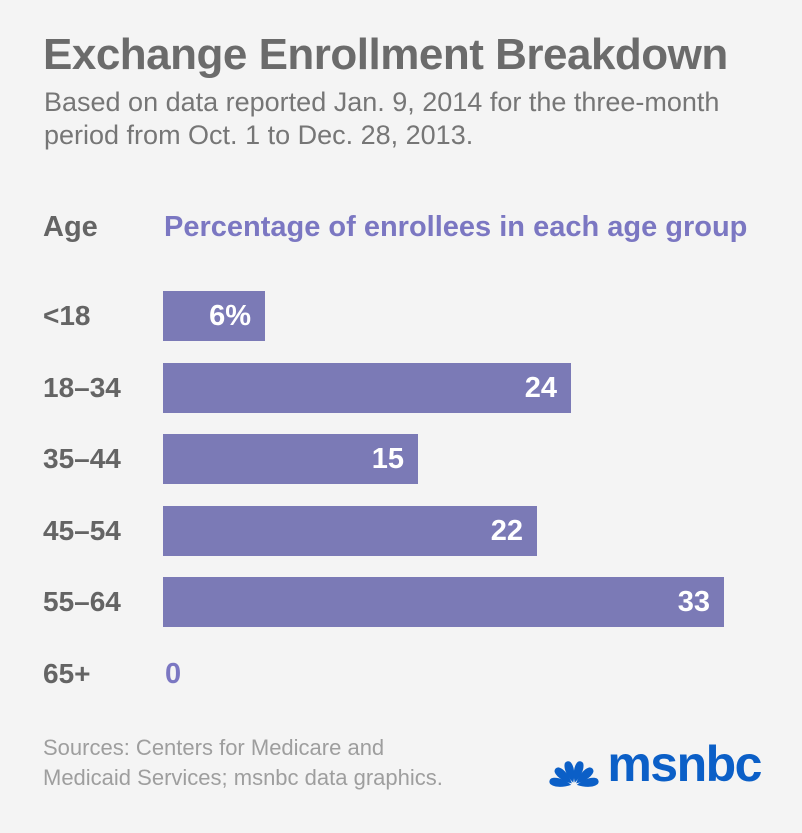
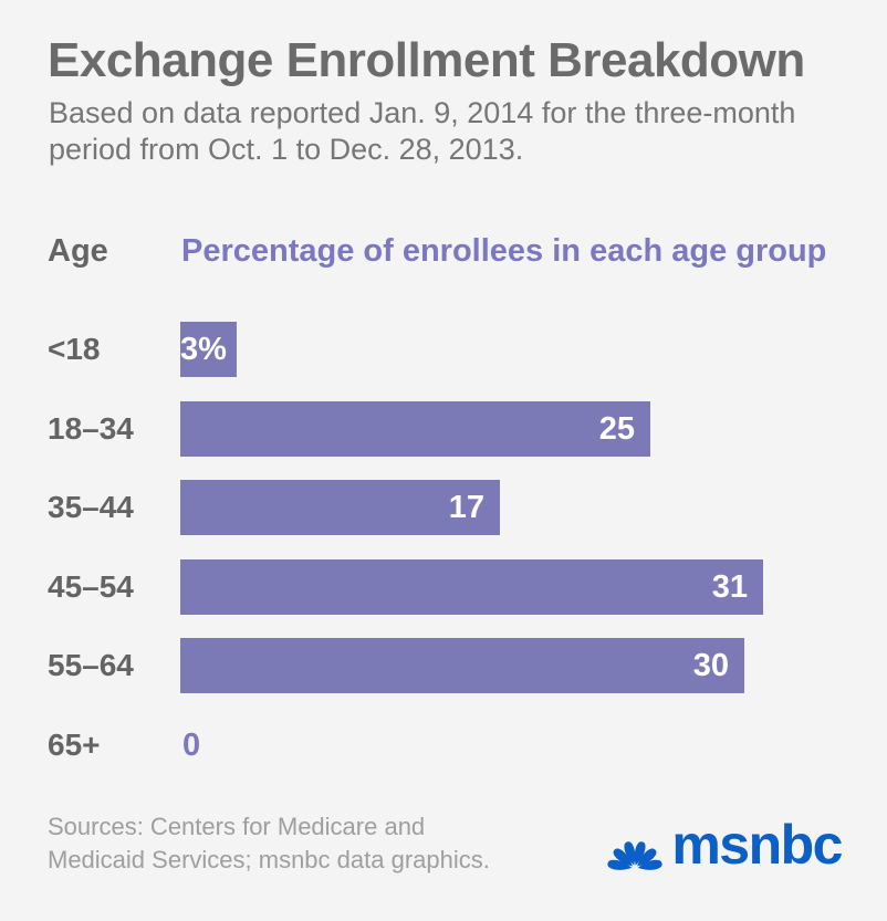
<18: 6% -> 3%
18–34: 24 -> 25
35–44: 15 -> 17
45–54: 22 -> 31
55–64: 33 -> 30
